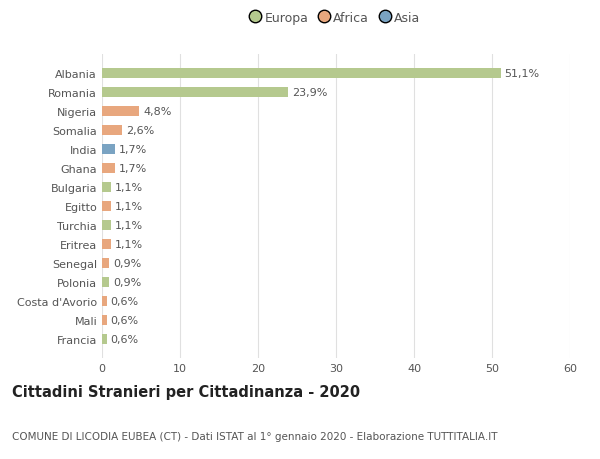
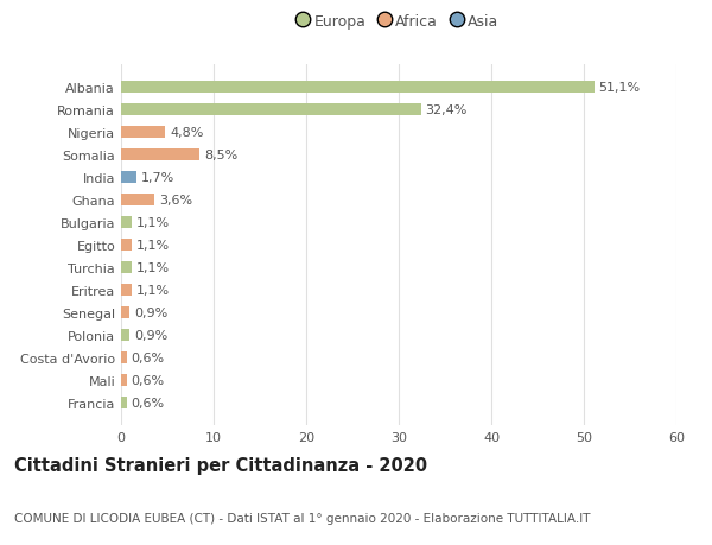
Romania: 23,9% -> 32,4%
Somalia: 2,6% -> 8,5%
Ghana: 1,7% -> 3,6%
